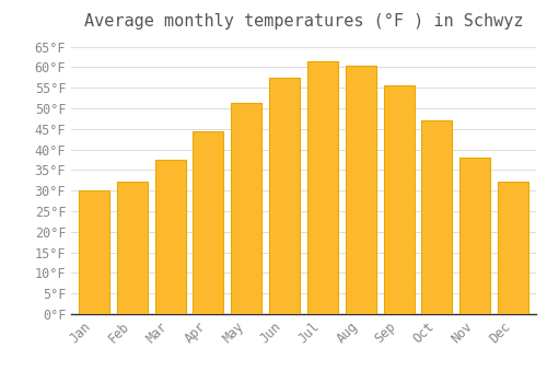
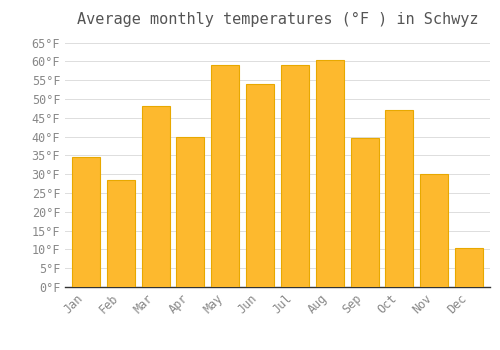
Jan: 30.0°F -> 34.5°F
Feb: 32.2°F -> 28.5°F
Mar: 37.5°F -> 48.0°F
Apr: 44.5°F -> 40.0°F
May: 51.3°F -> 59.0°F
Jun: 57.5°F -> 54.0°F
Jul: 61.3°F -> 59.0°F
Sep: 55.5°F -> 39.5°F
Nov: 38.0°F -> 30.0°F
Dec: 32.3°F -> 10.5°F
